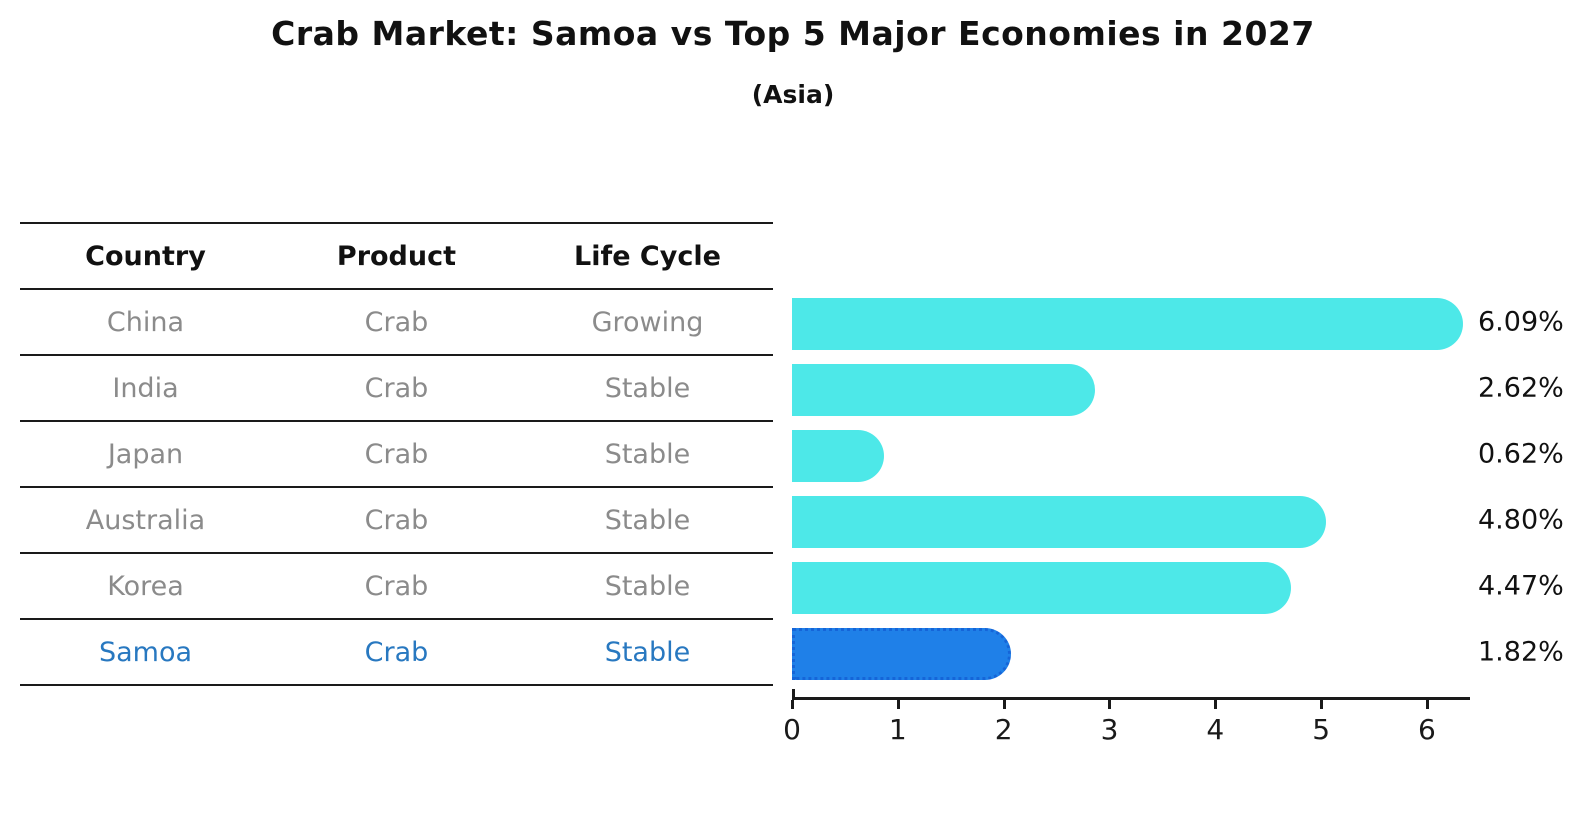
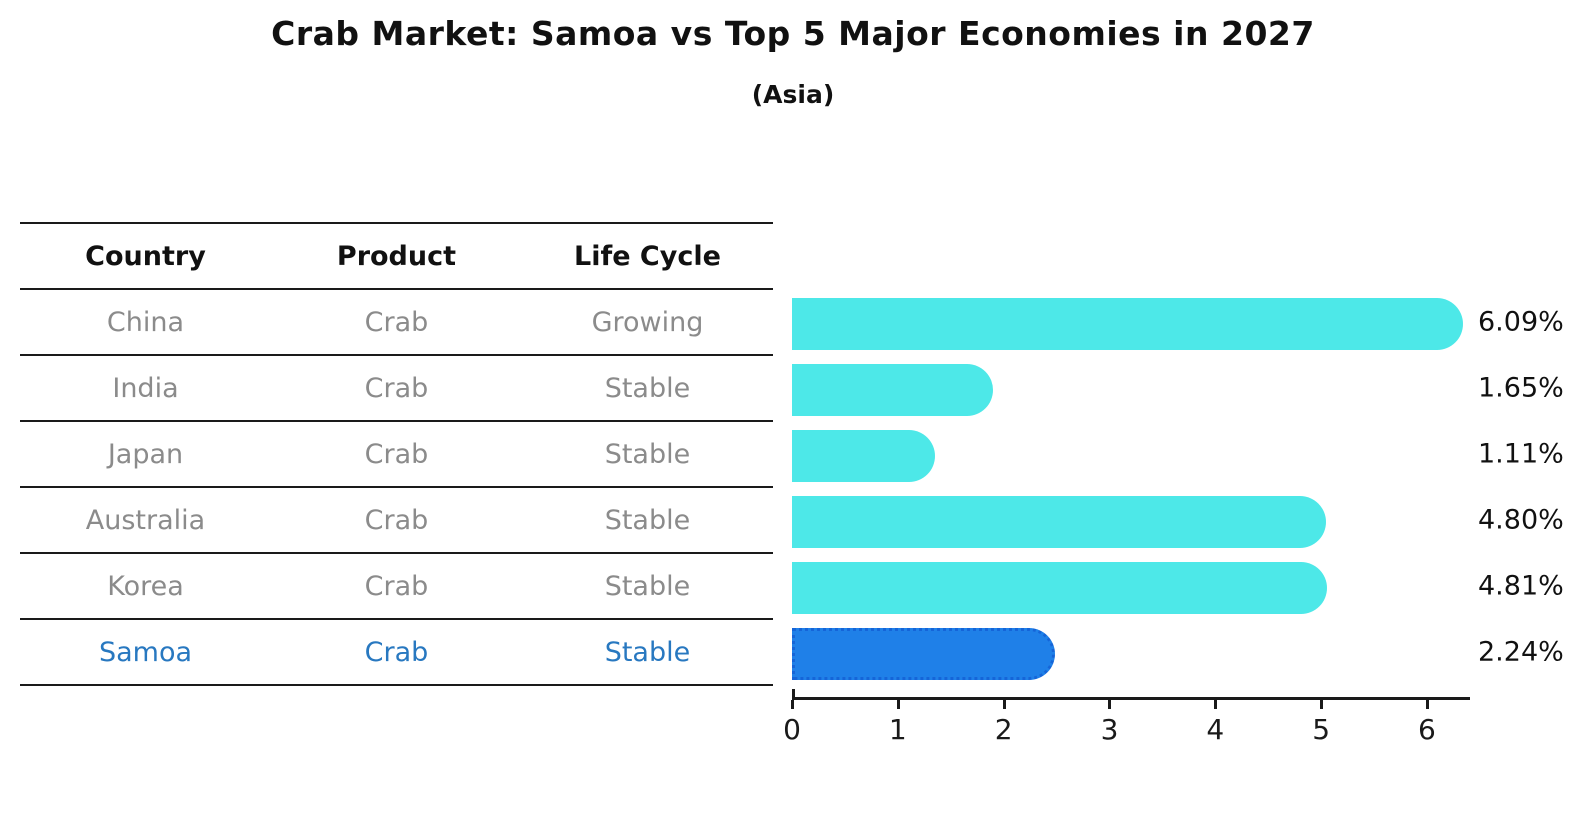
India: 2.62% -> 1.65%
Japan: 0.62% -> 1.11%
Korea: 4.47% -> 4.81%
Samoa: 1.82% -> 2.24%
